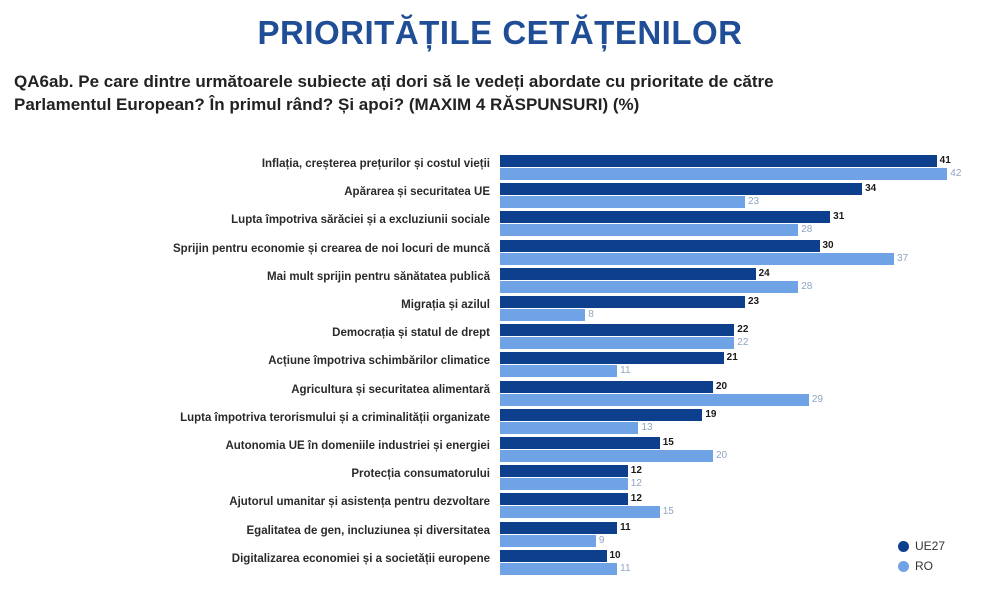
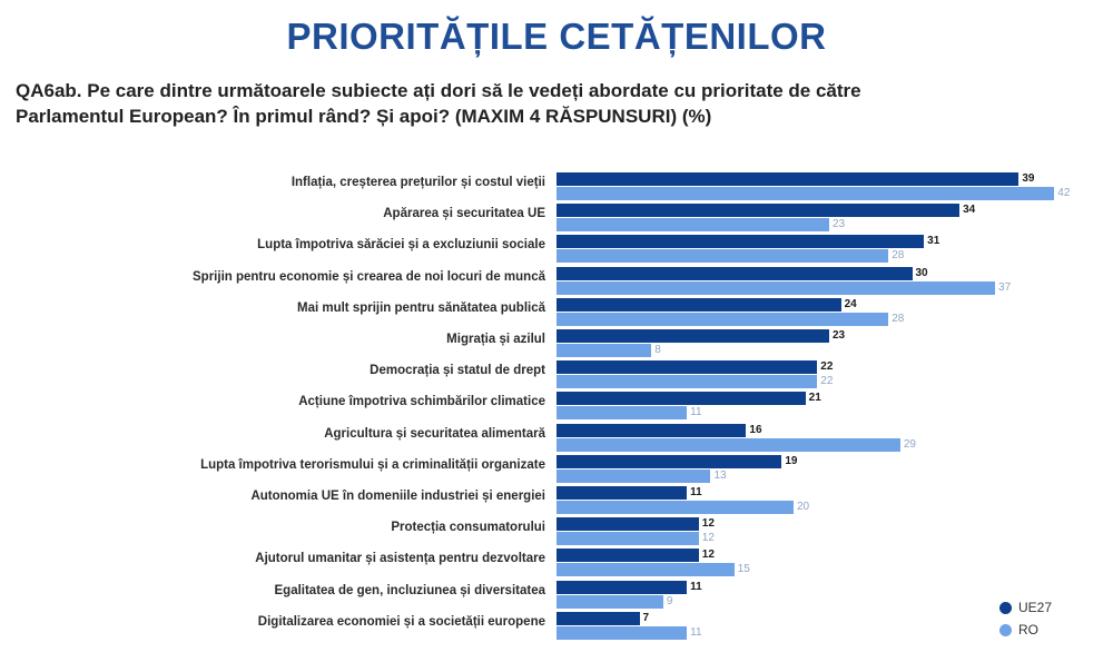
UE27/Inflația, creșterea prețurilor și costul vieții: 41 -> 39
UE27/Agricultura și securitatea alimentară: 20 -> 16
UE27/Autonomia UE în domeniile industriei și energiei: 15 -> 11
UE27/Digitalizarea economiei și a societății europene: 10 -> 7
